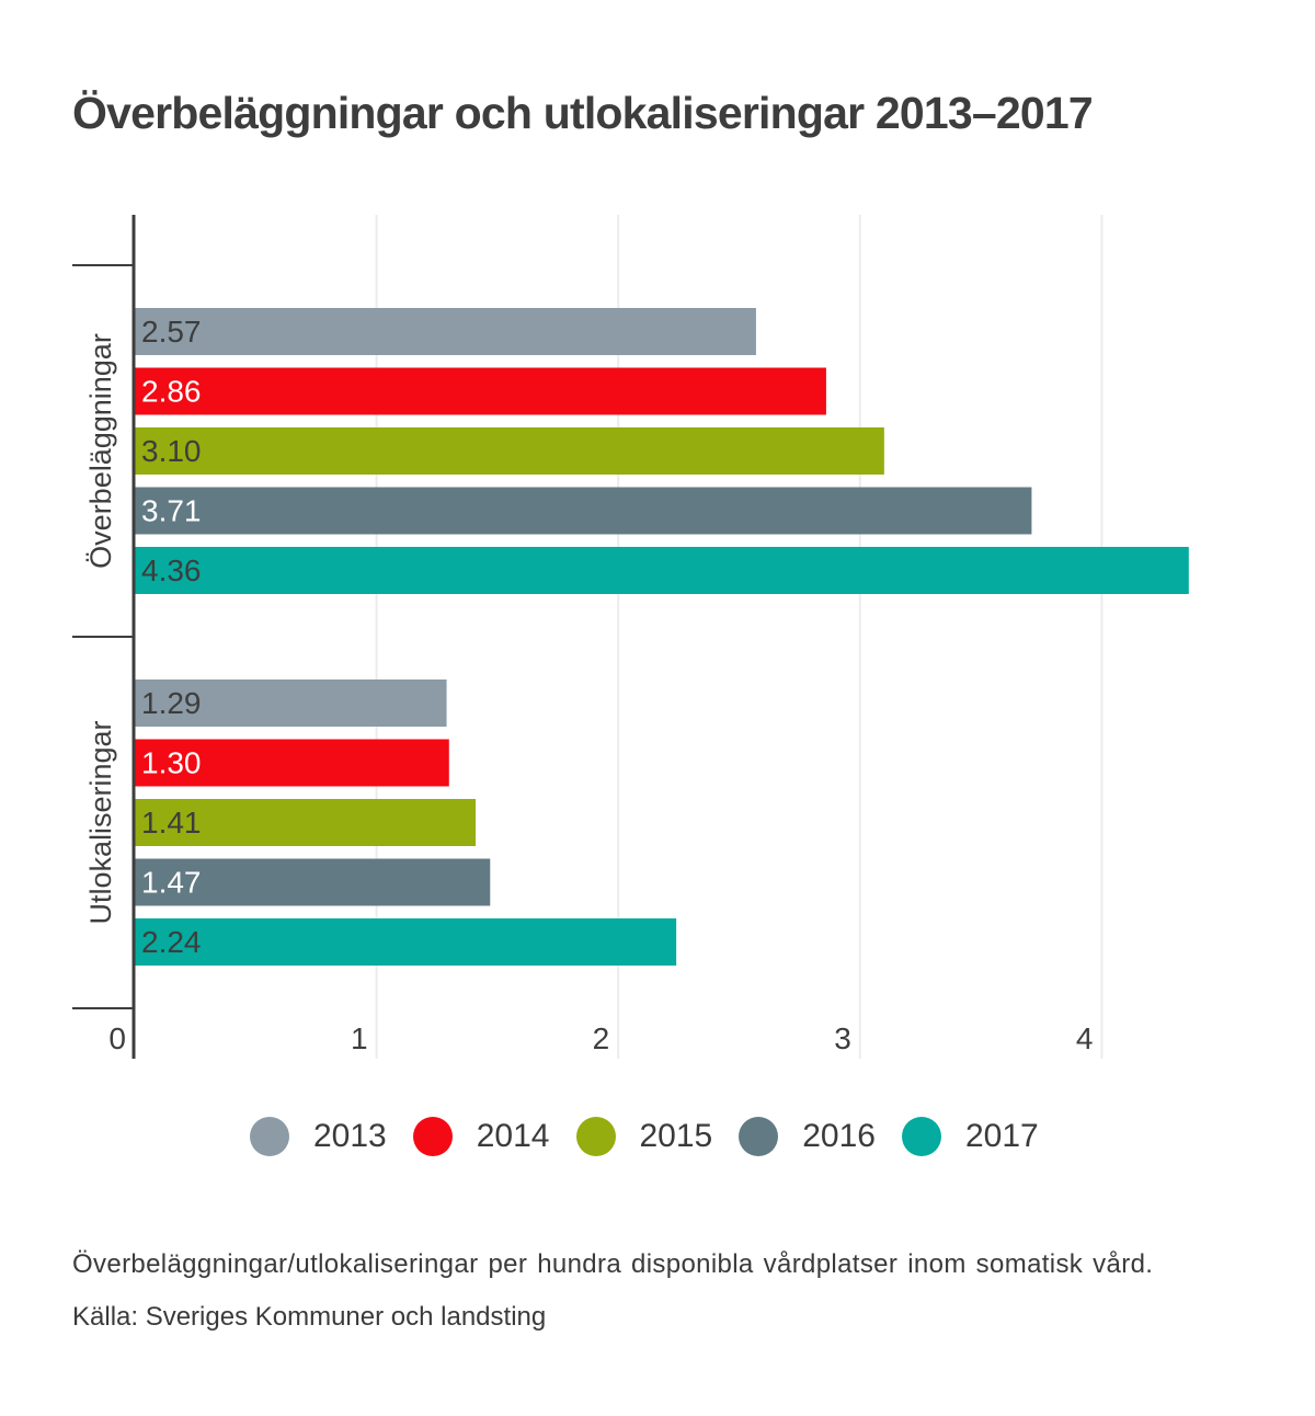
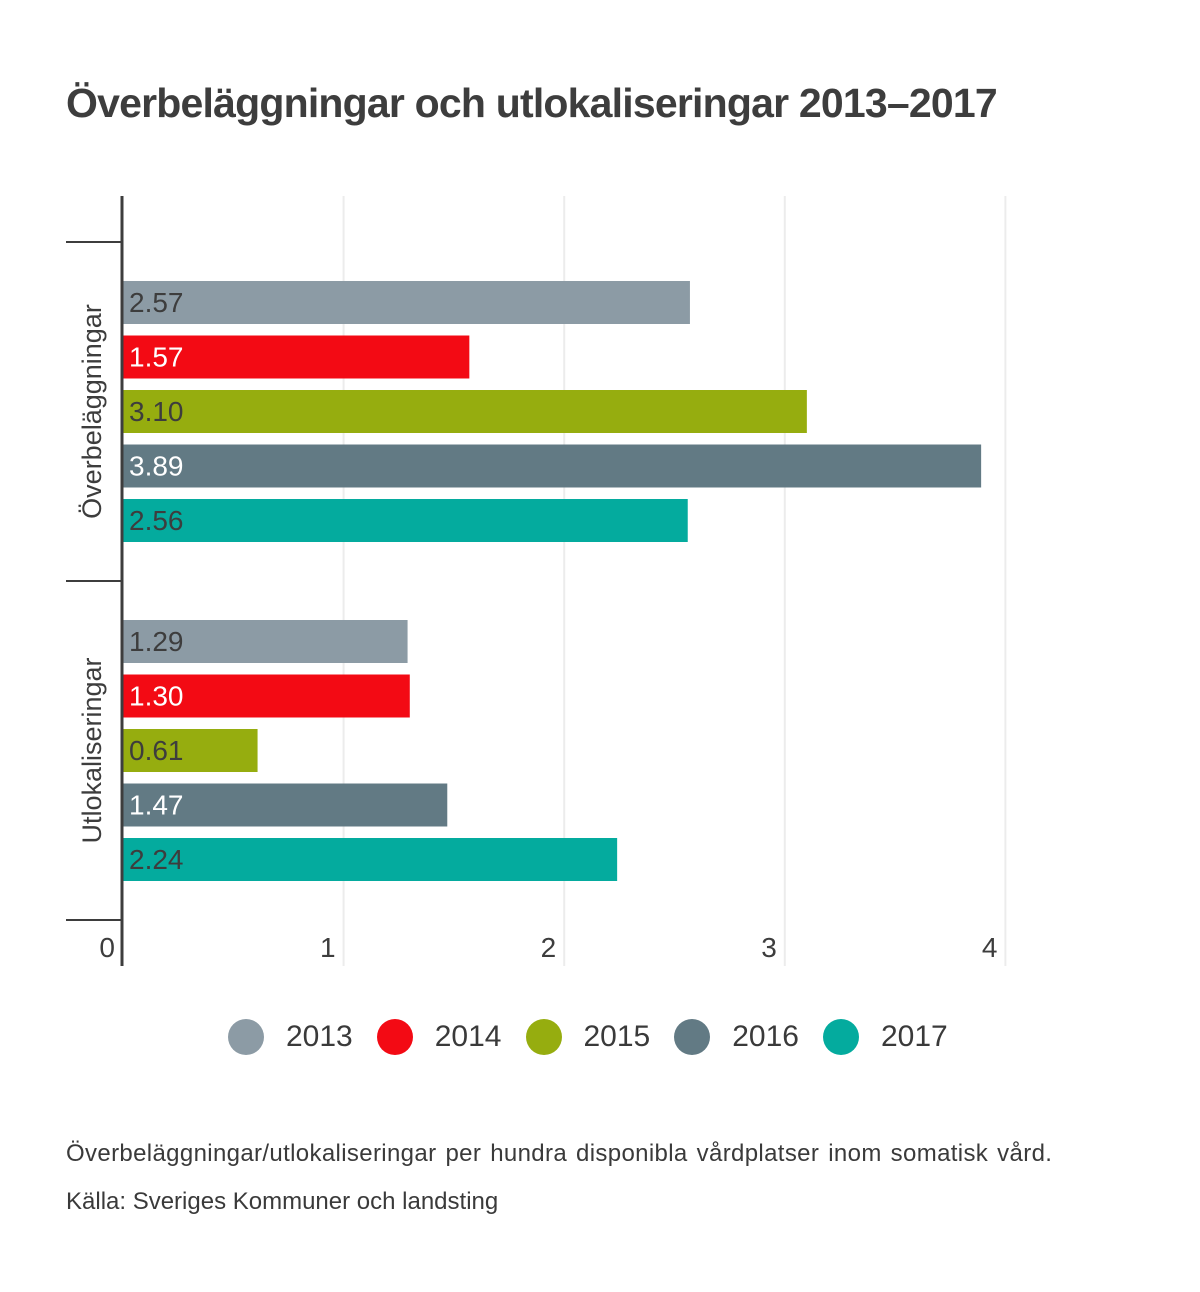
2014/Överbeläggningar: 2.86 -> 1.57
2016/Överbeläggningar: 3.71 -> 3.89
2017/Överbeläggningar: 4.36 -> 2.56
2015/Utlokaliseringar: 1.41 -> 0.61
